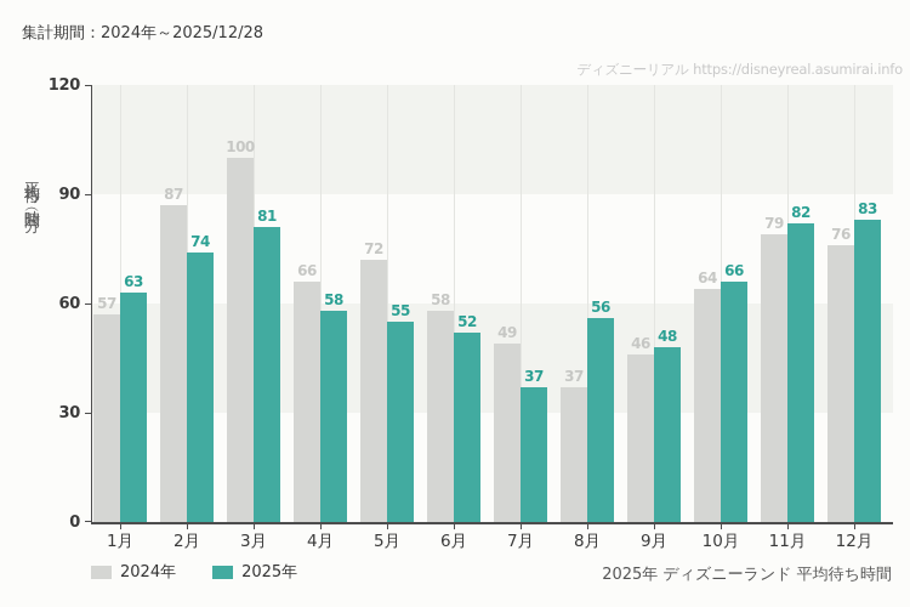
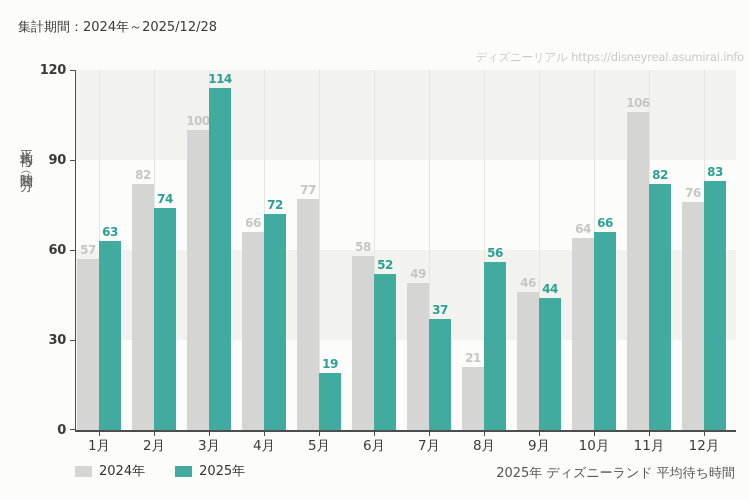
2024年/2月: 87 -> 82
2025年/3月: 81 -> 114
2025年/4月: 58 -> 72
2024年/5月: 72 -> 77
2025年/5月: 55 -> 19
2024年/8月: 37 -> 21
2025年/9月: 48 -> 44
2024年/11月: 79 -> 106
